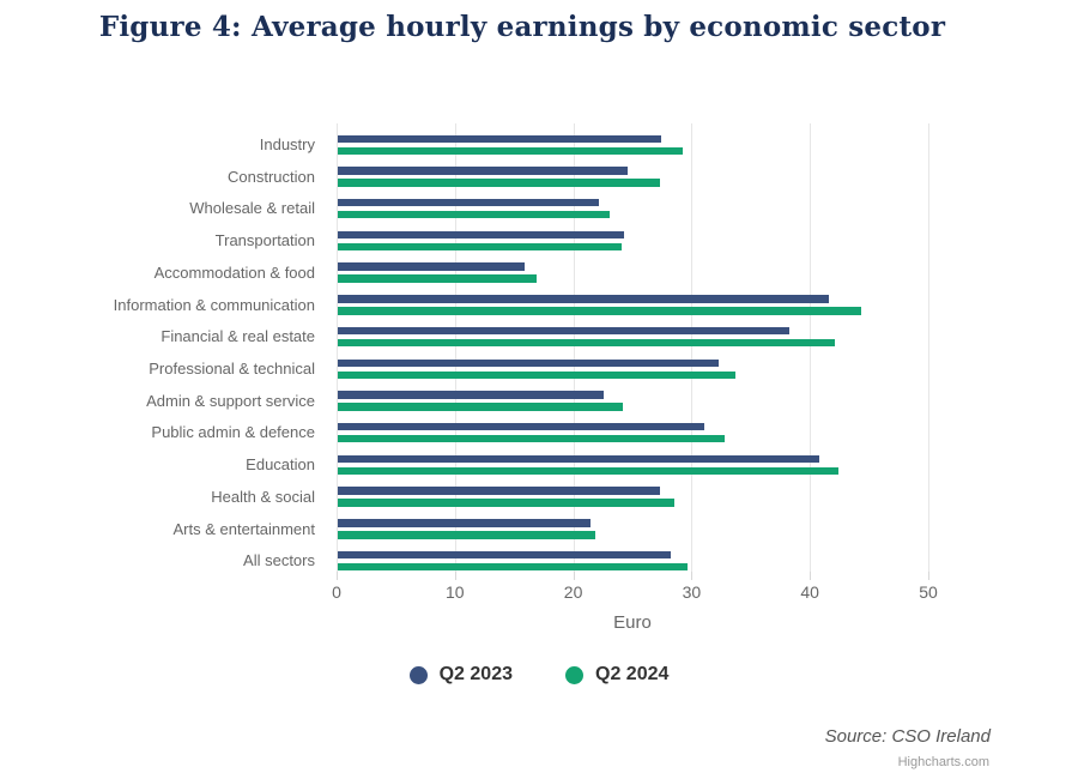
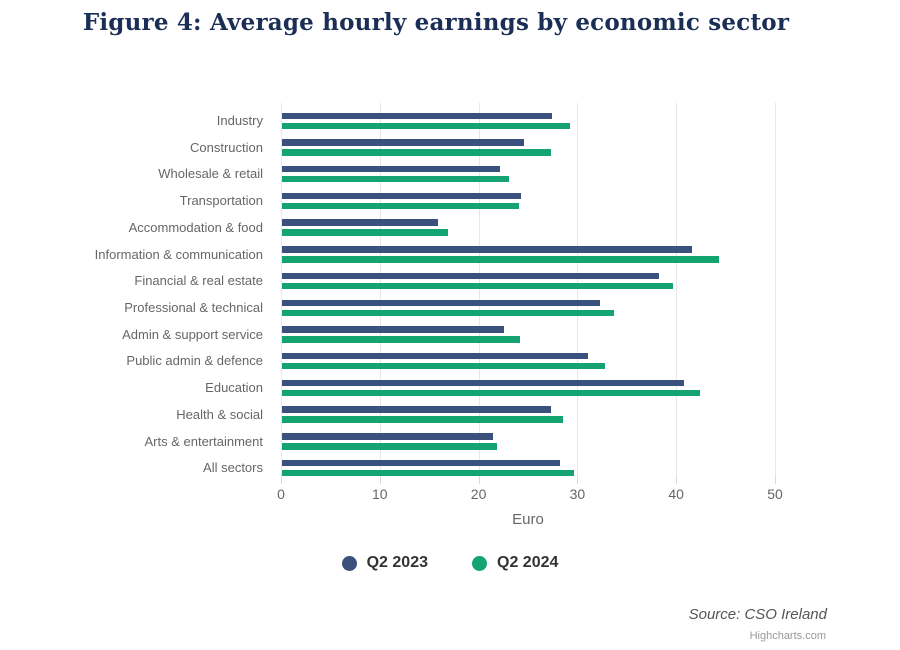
Q2 2024/Financial & real estate: 42 -> 40
